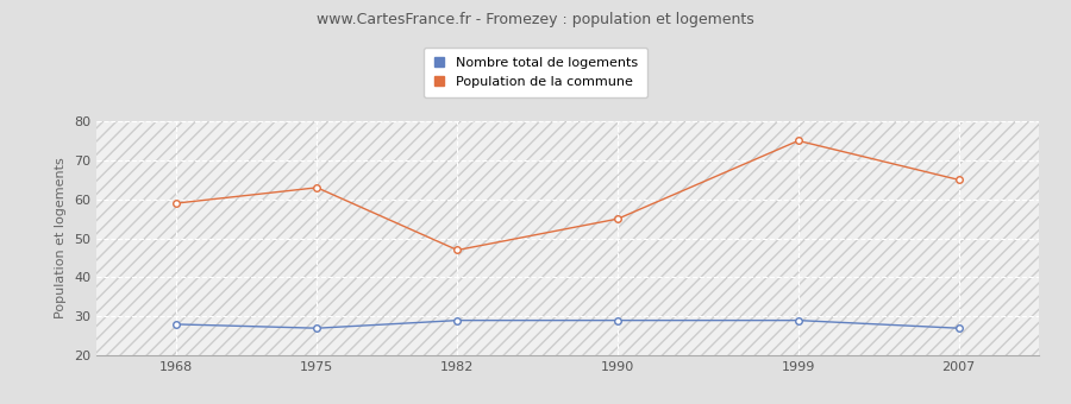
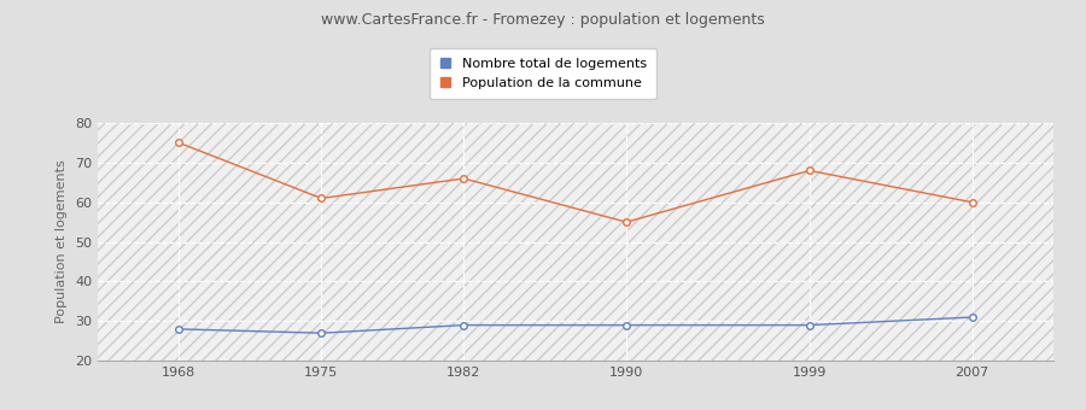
Population de la commune/1968: 59 -> 75
Population de la commune/1975: 63 -> 61
Population de la commune/1982: 47 -> 66
Population de la commune/1999: 75 -> 68
Nombre total de logements/2007: 27 -> 31
Population de la commune/2007: 65 -> 60
